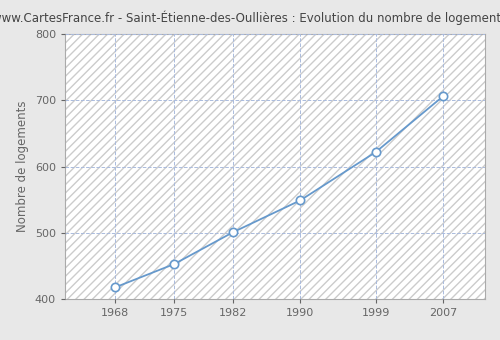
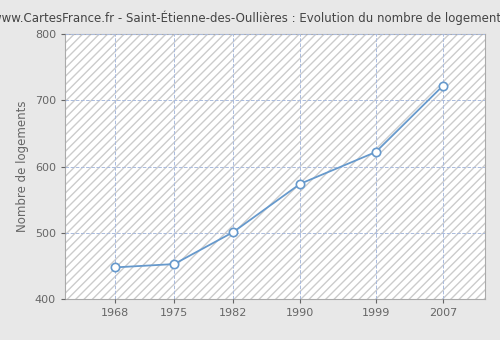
1968: 418 -> 448
1990: 549 -> 574
2007: 706 -> 722
